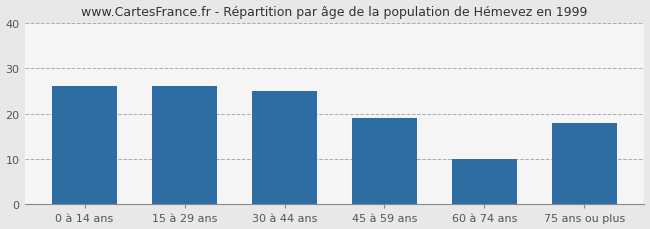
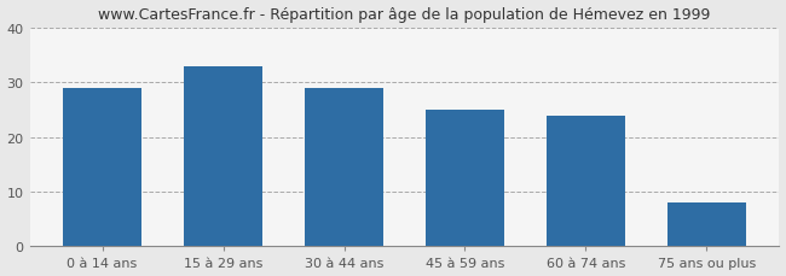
0 à 14 ans: 26 -> 29
15 à 29 ans: 26 -> 33
30 à 44 ans: 25 -> 29
45 à 59 ans: 19 -> 25
60 à 74 ans: 10 -> 24
75 ans ou plus: 18 -> 8
